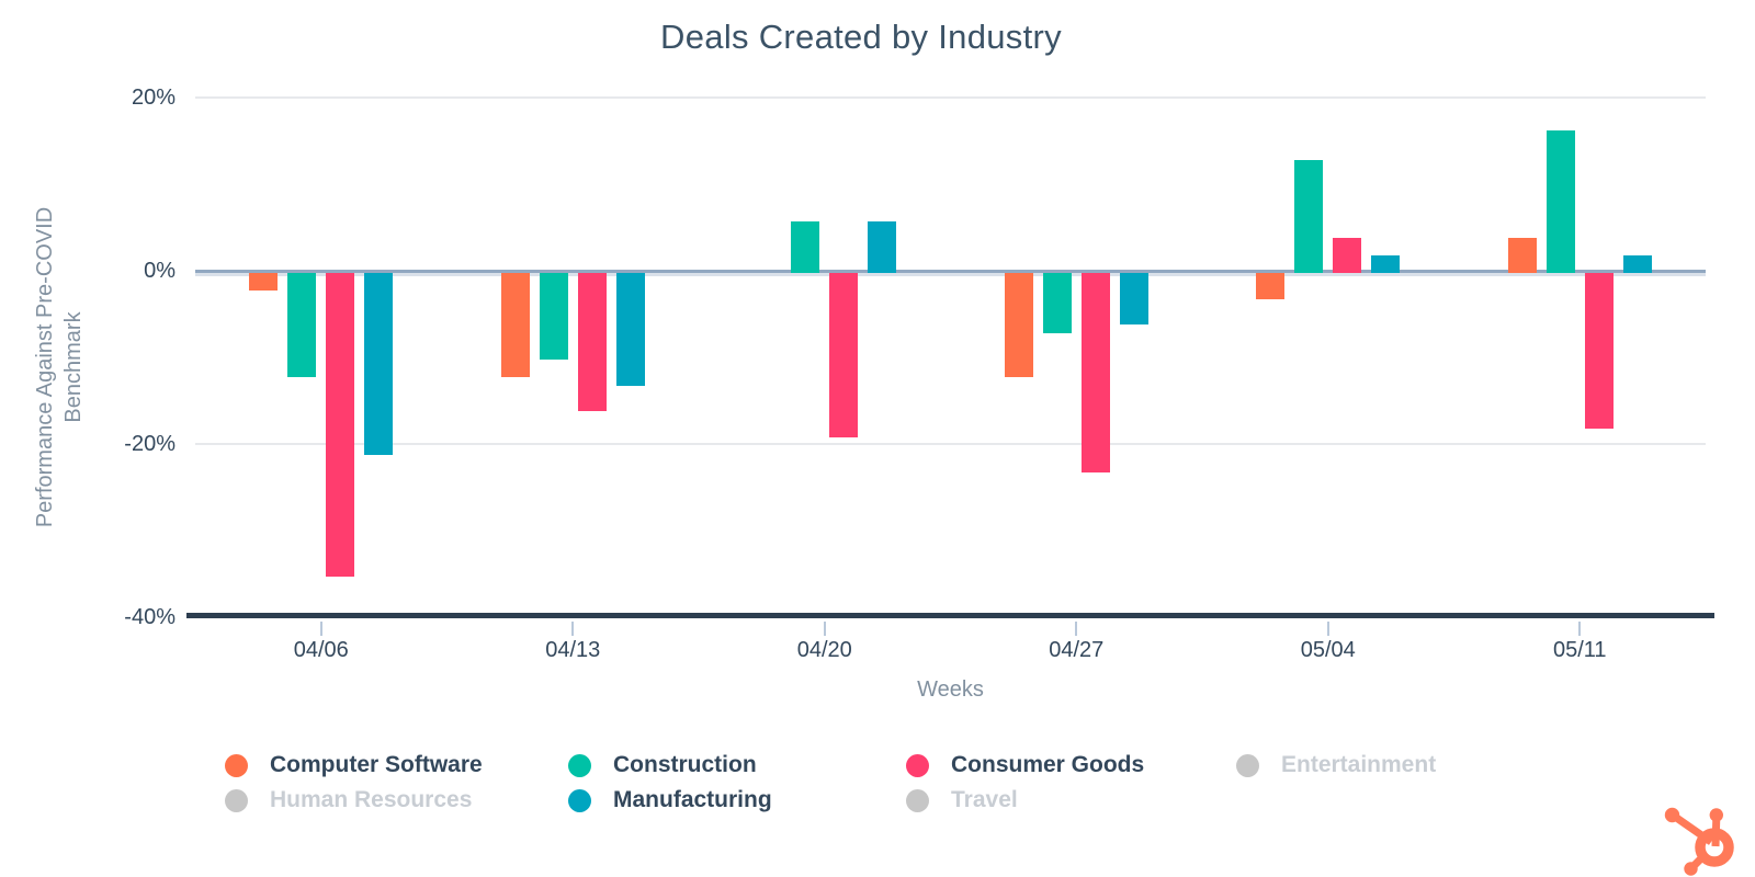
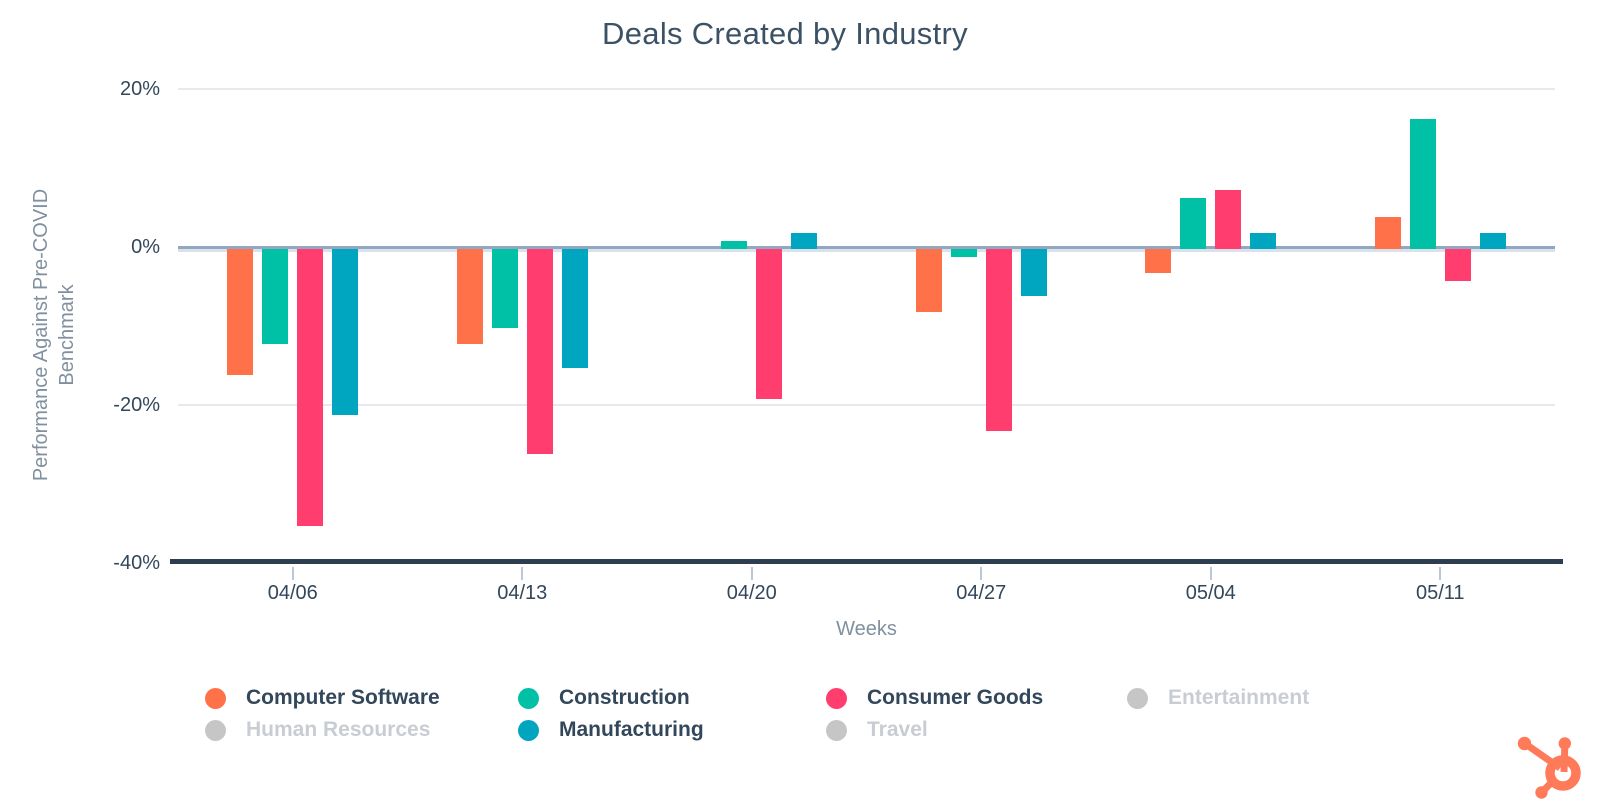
Computer Software/04/06: -2% -> -16%
Consumer Goods/04/13: -16% -> -26%
Manufacturing/04/13: -13% -> -15%
Construction/04/20: 6% -> 1%
Manufacturing/04/20: 6% -> 2%
Computer Software/04/27: -12% -> -8%
Construction/04/27: -7% -> -1%
Construction/05/04: 13% -> 6%
Consumer Goods/05/04: 4% -> 8%
Consumer Goods/05/11: -18% -> -4%
